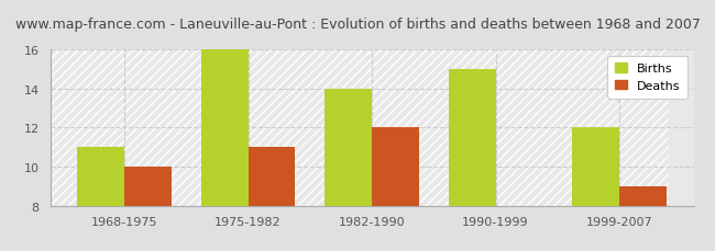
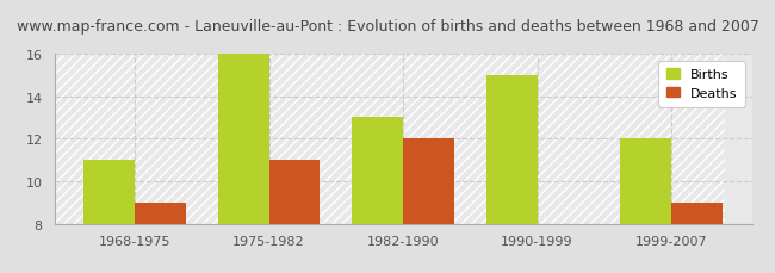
Deaths/1968-1975: 10 -> 9
Births/1982-1990: 14 -> 13
